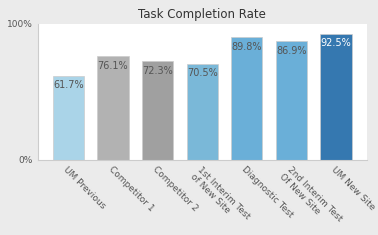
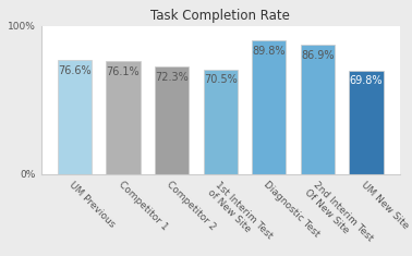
UM Previous: 61.7% -> 76.6%
UM New Site: 92.5% -> 69.8%
